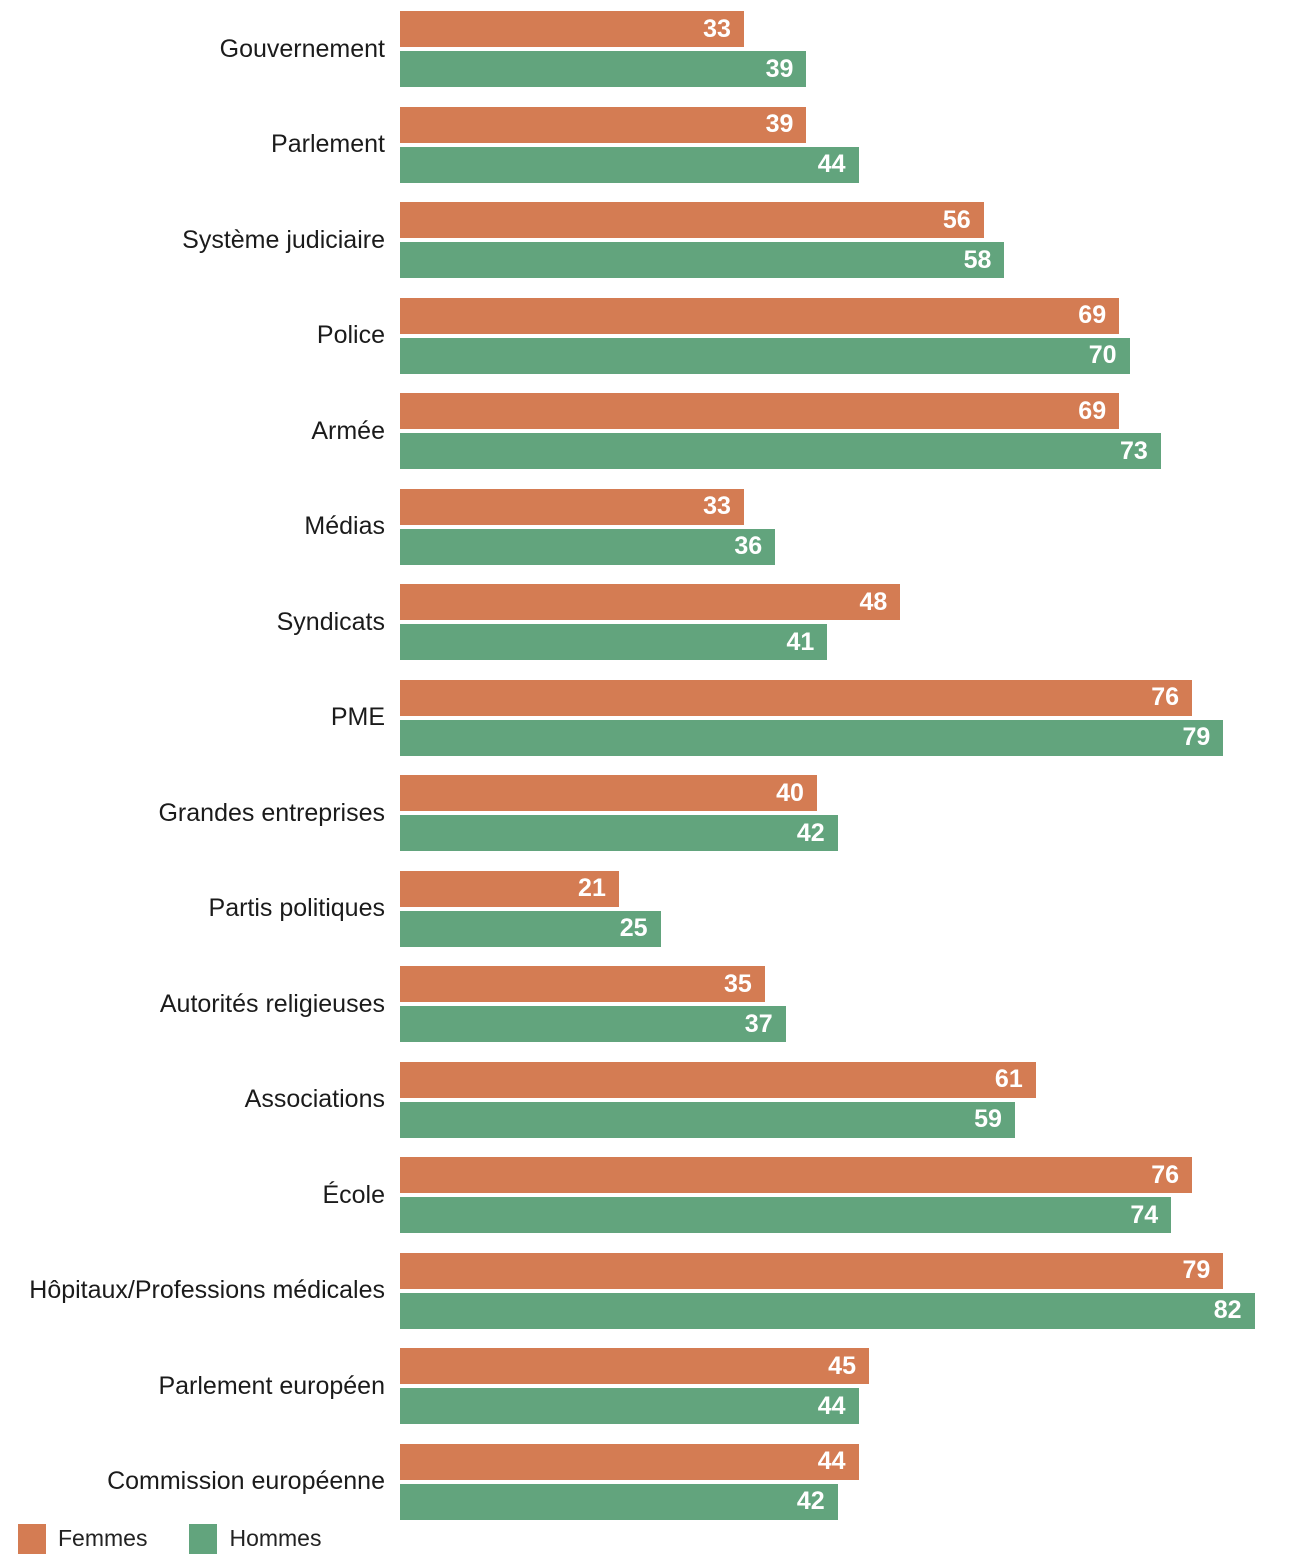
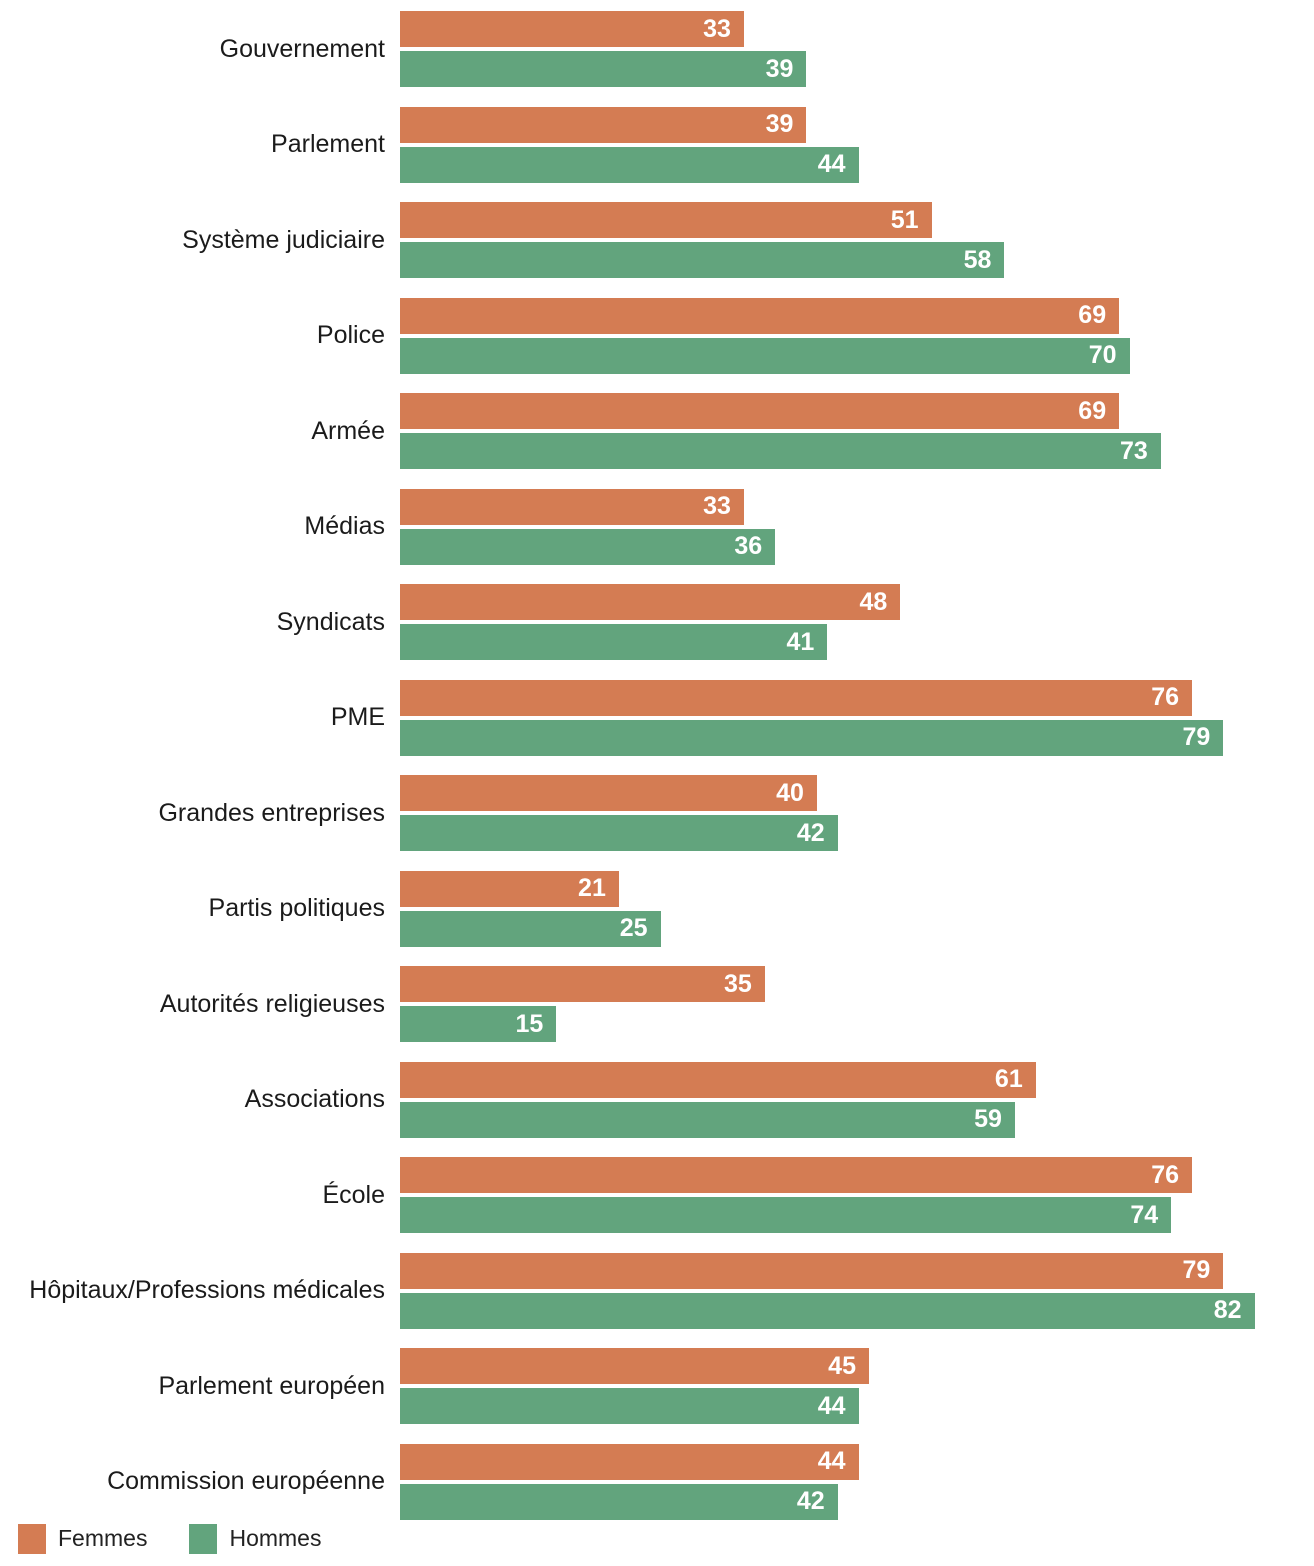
Femmes/Système judiciaire: 56 -> 51
Hommes/Autorités religieuses: 37 -> 15
